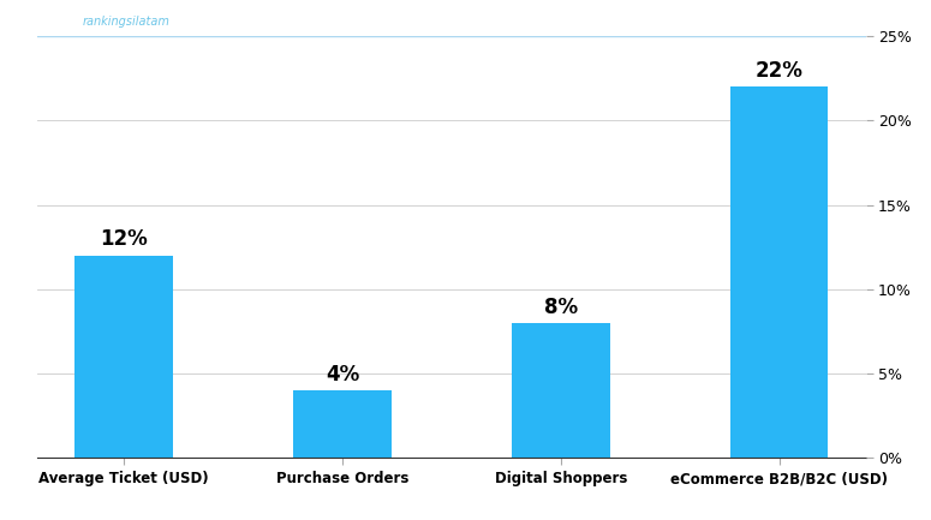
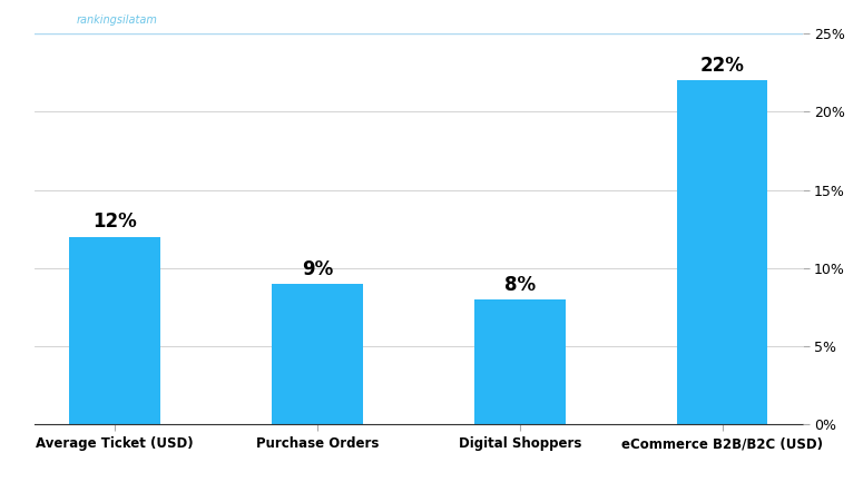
Purchase Orders: 4% -> 9%
